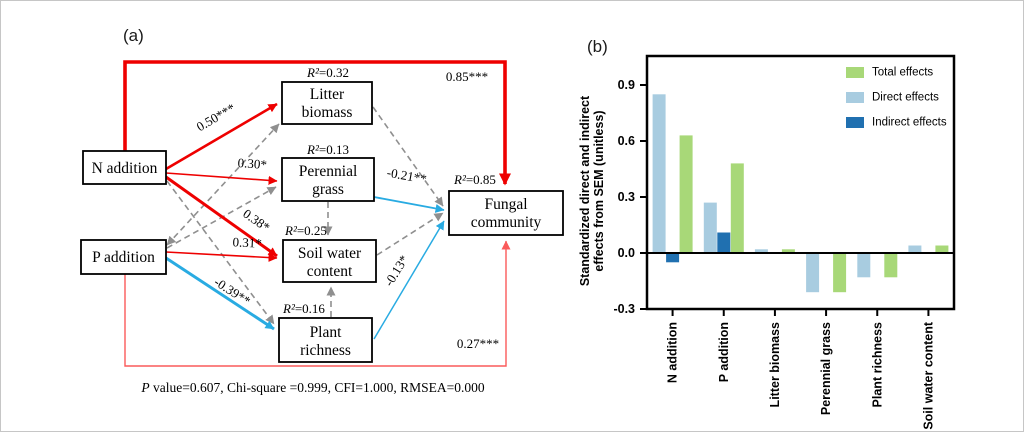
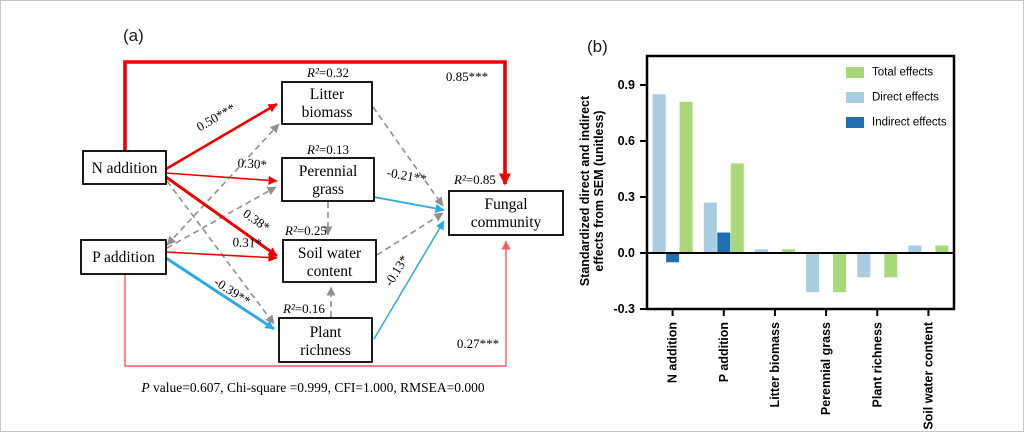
Total effects/N addition: 0.63 -> 0.81
